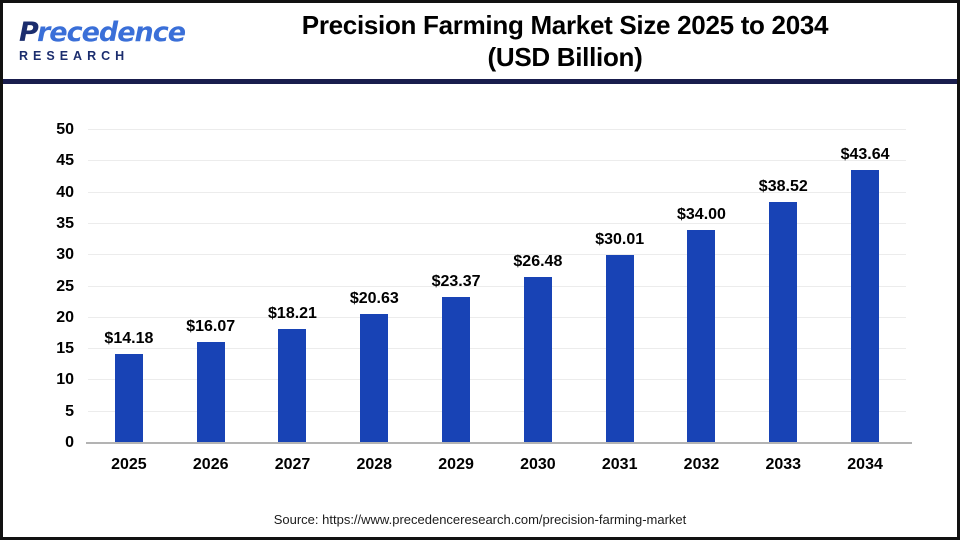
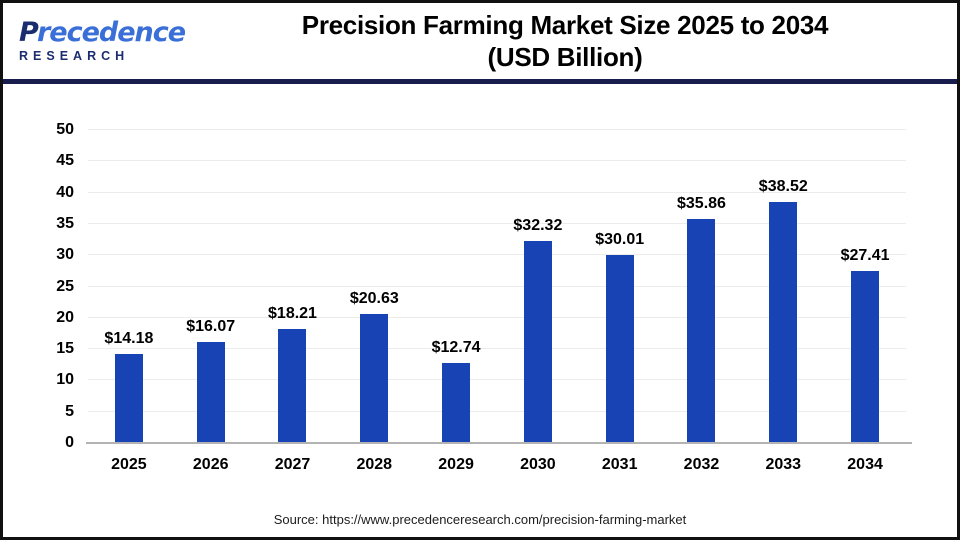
2029: $23.37 -> $12.74
2030: $26.48 -> $32.32
2032: $34.00 -> $35.86
2034: $43.64 -> $27.41
